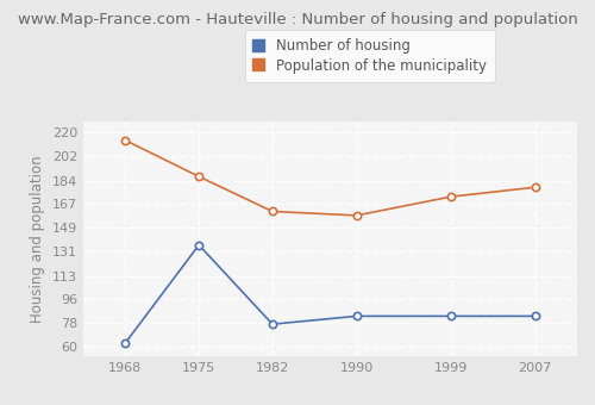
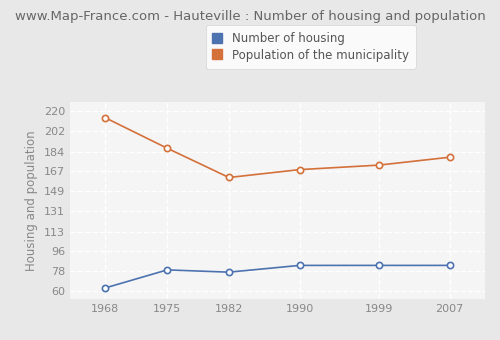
Number of housing/1975: 136 -> 79
Population of the municipality/1990: 158 -> 168
